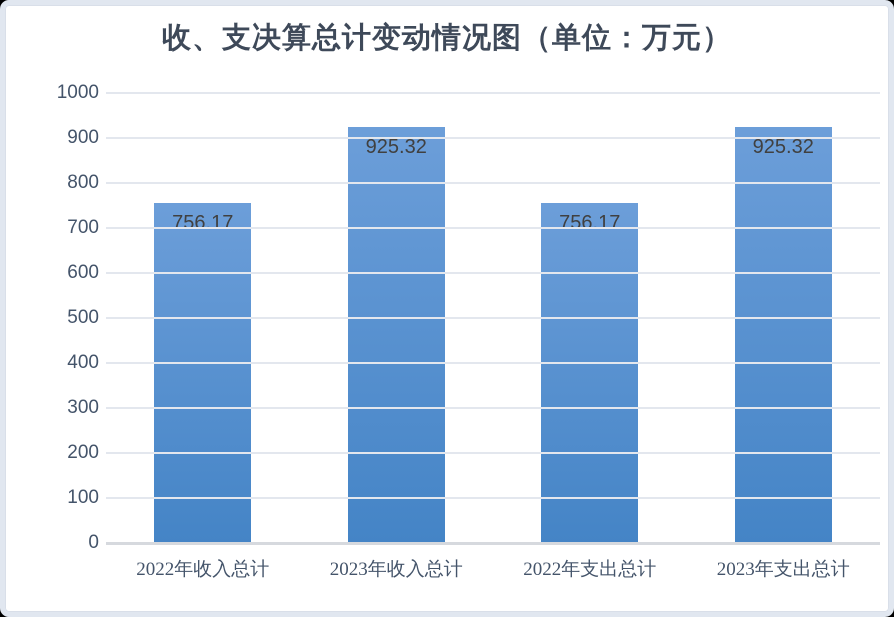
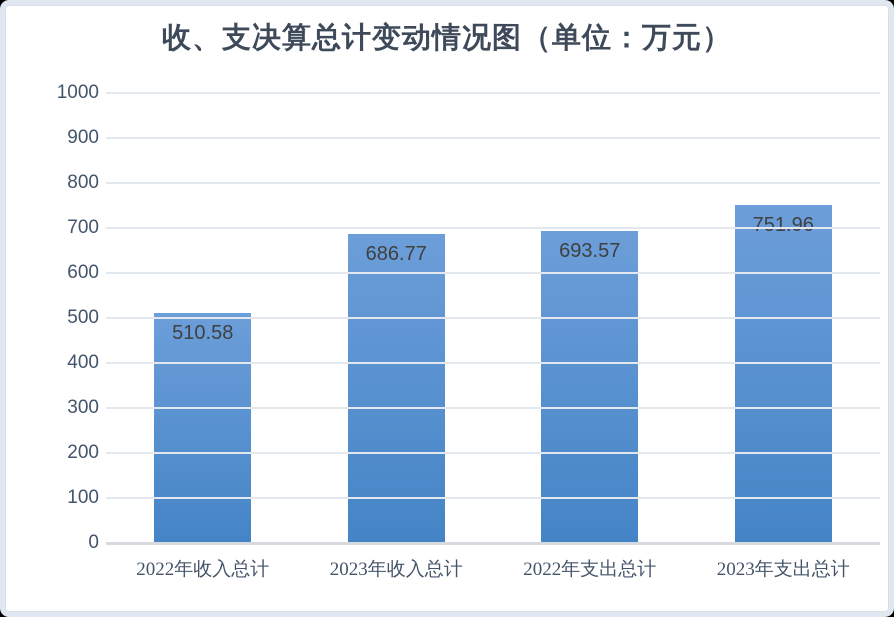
2022年收入总计: 756.17 -> 510.58
2023年收入总计: 925.32 -> 686.77
2022年支出总计: 756.17 -> 693.57
2023年支出总计: 925.32 -> 751.96
